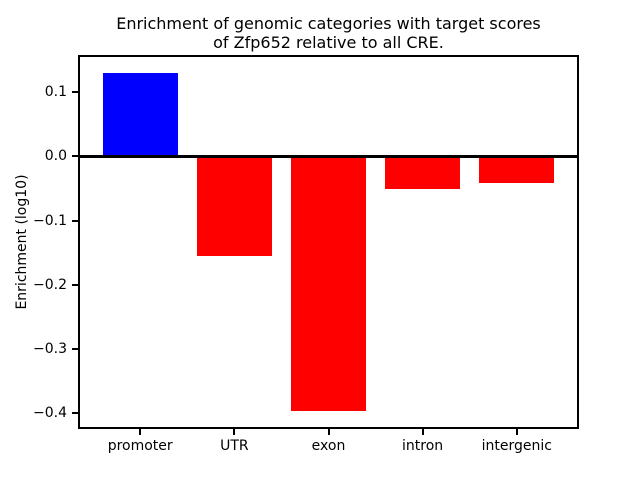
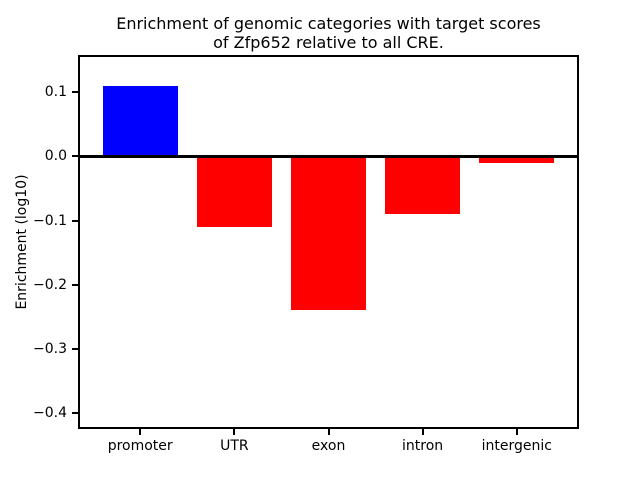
promoter: 0.13 -> 0.11
UTR: -0.15 -> -0.11
exon: -0.40 -> -0.24
intron: -0.05 -> -0.09
intergenic: -0.04 -> -0.01
